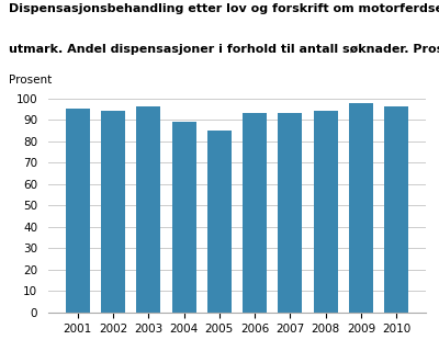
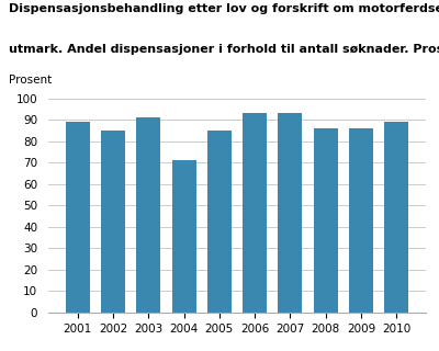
2001: 95 -> 89
2002: 94 -> 85
2003: 96 -> 91
2004: 89 -> 71
2008: 94 -> 86
2009: 98 -> 86
2010: 96 -> 89
